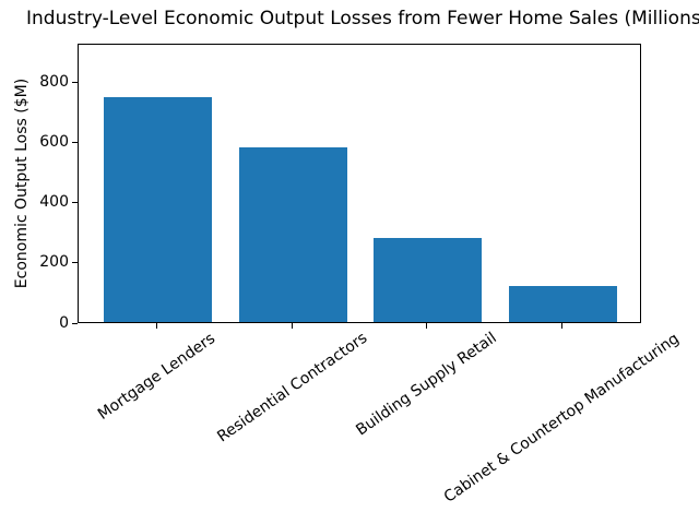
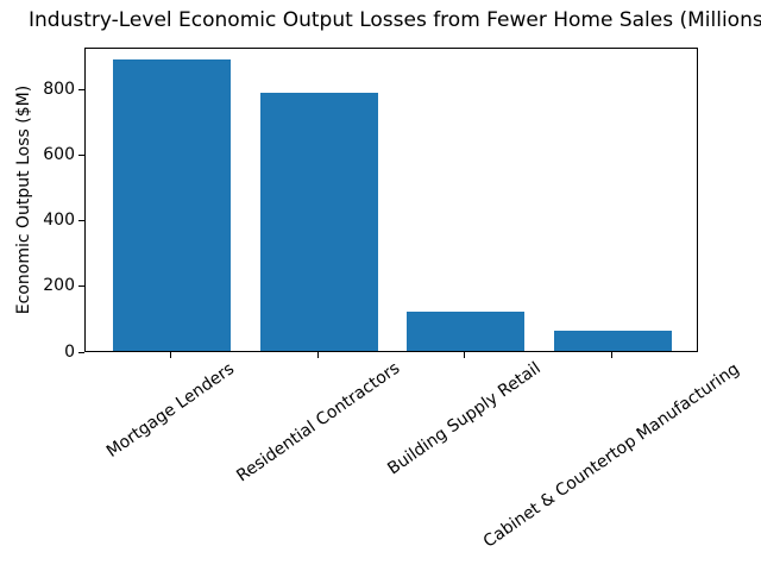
Mortgage Lenders: 750 -> 890
Residential Contractors: 580 -> 790
Building Supply Retail: 280 -> 120
Cabinet & Countertop Manufacturing: 120 -> 60
